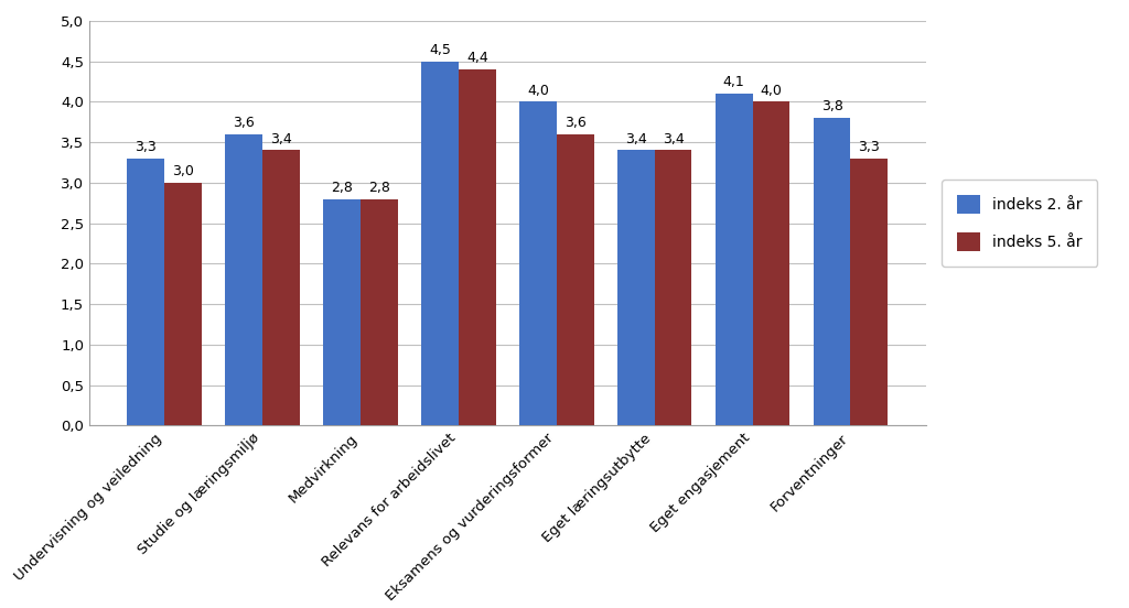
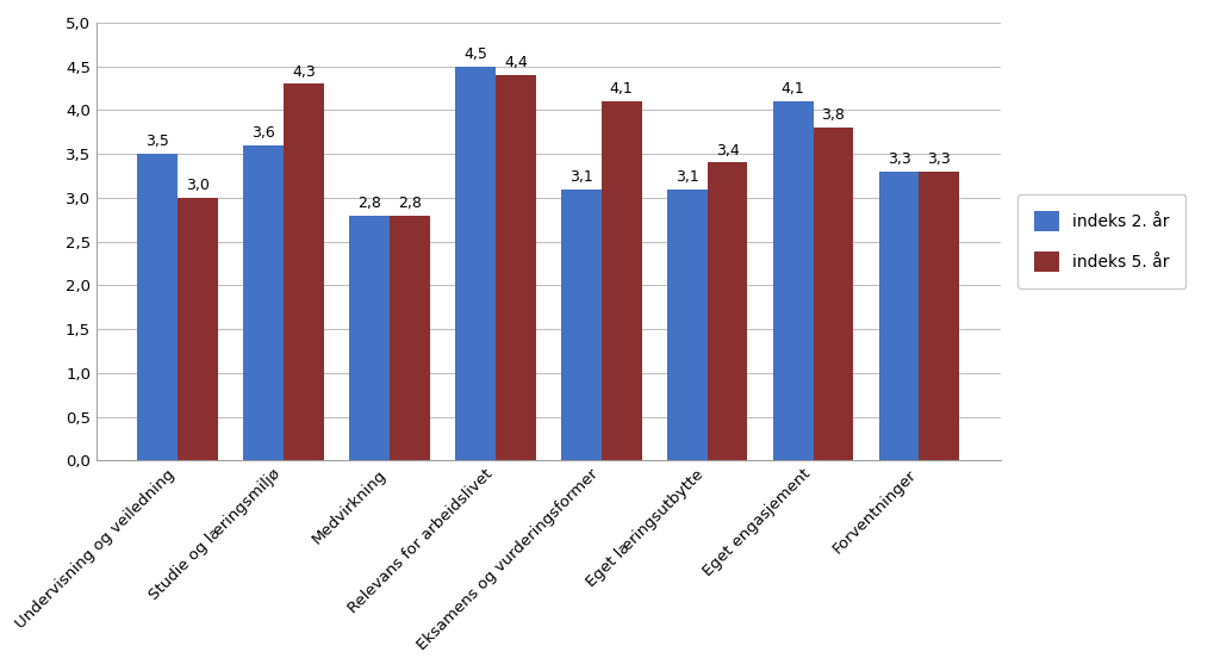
indeks 2. år/Undervisning og veiledning: 3,3 -> 3,5
indeks 5. år/Studie og læringsmiljø: 3,4 -> 4,3
indeks 2. år/Eksamens og vurderingsformer: 4,0 -> 3,1
indeks 5. år/Eksamens og vurderingsformer: 3,6 -> 4,1
indeks 2. år/Eget læringsutbytte: 3,4 -> 3,1
indeks 5. år/Eget engasjement: 4,0 -> 3,8
indeks 2. år/Forventninger: 3,8 -> 3,3
